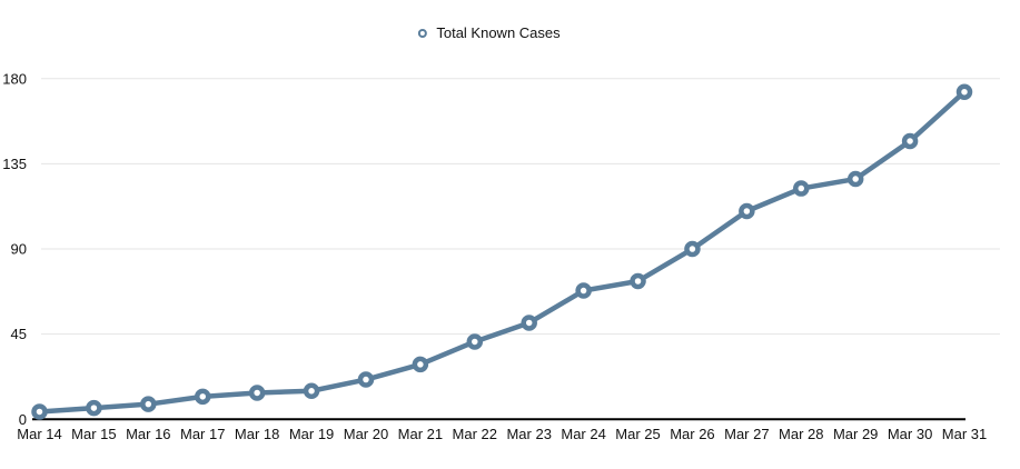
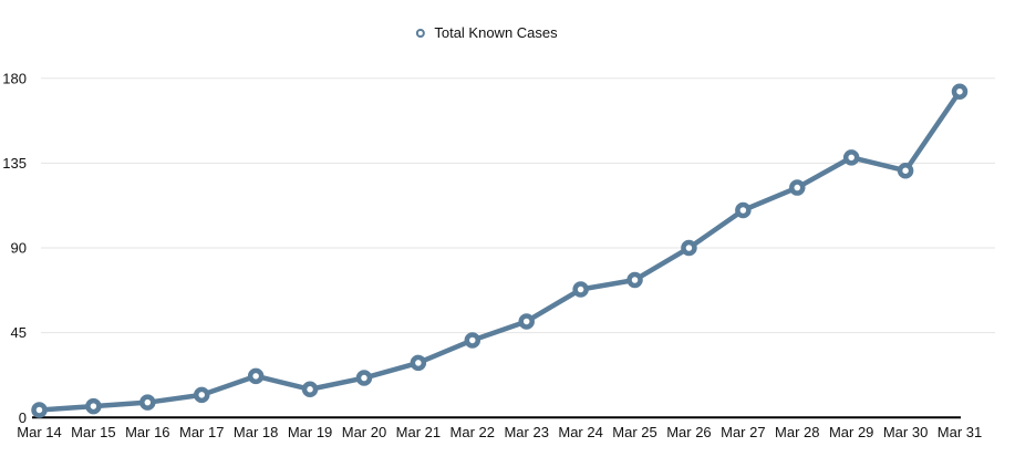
Mar 18: 14 -> 22
Mar 29: 127 -> 138
Mar 30: 147 -> 131
